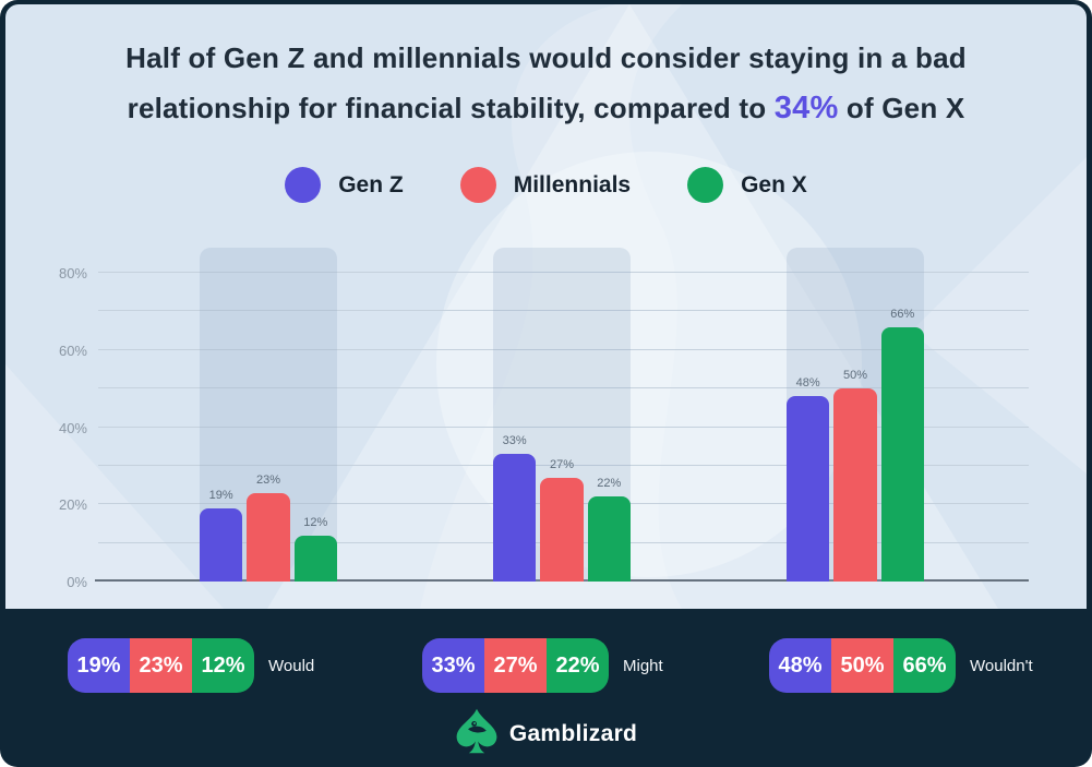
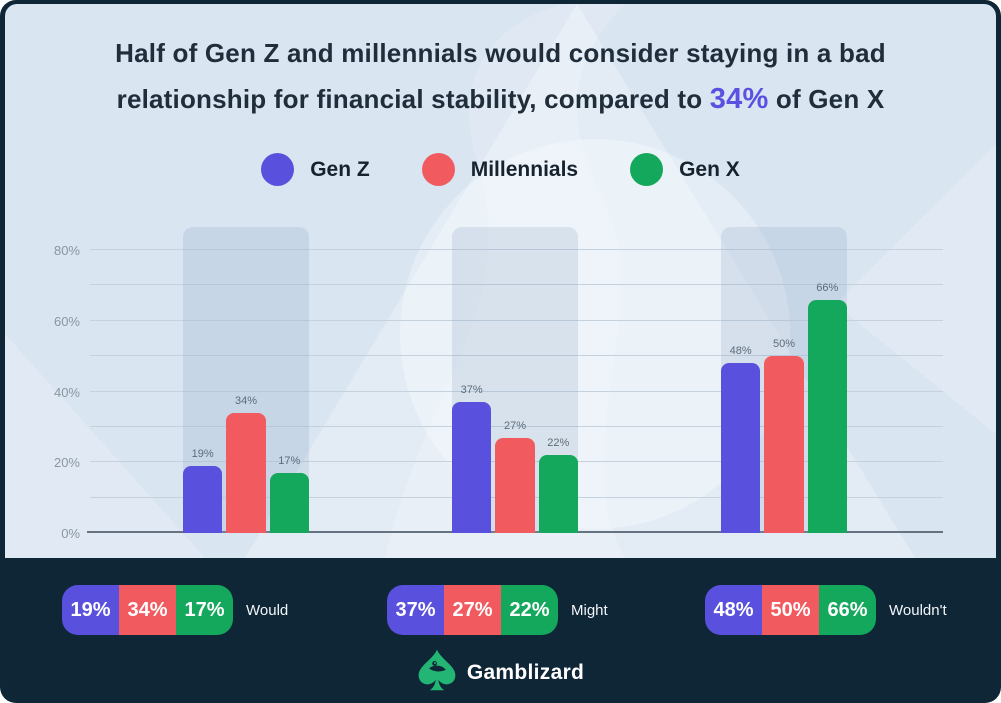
Millennials/Would: 23% -> 34%
Gen X/Would: 12% -> 17%
Gen Z/Might: 33% -> 37%
